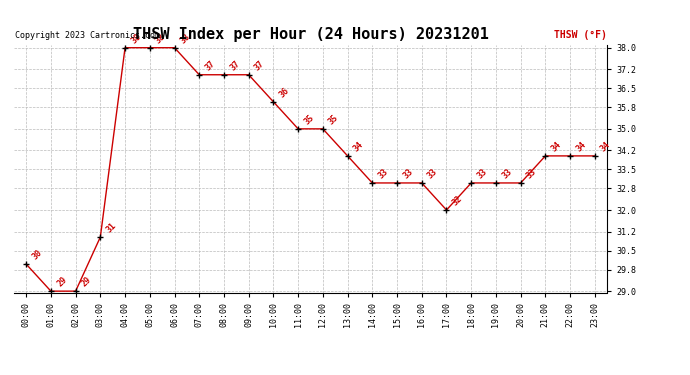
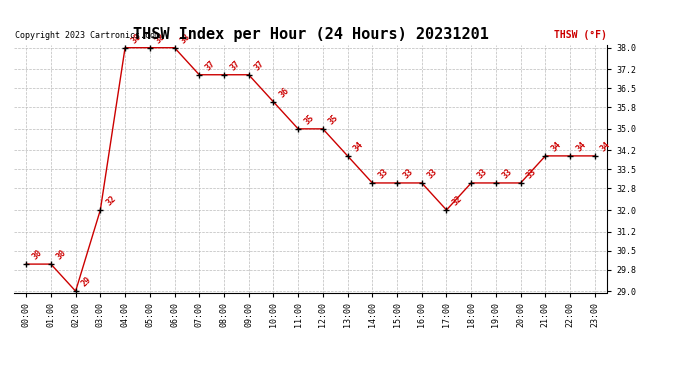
01:00: 29 -> 30
03:00: 31 -> 32
